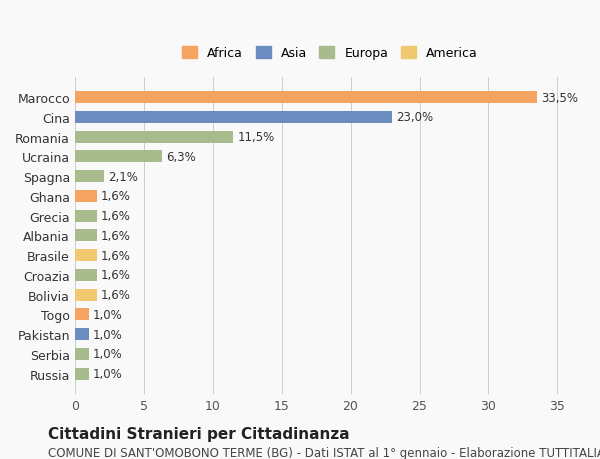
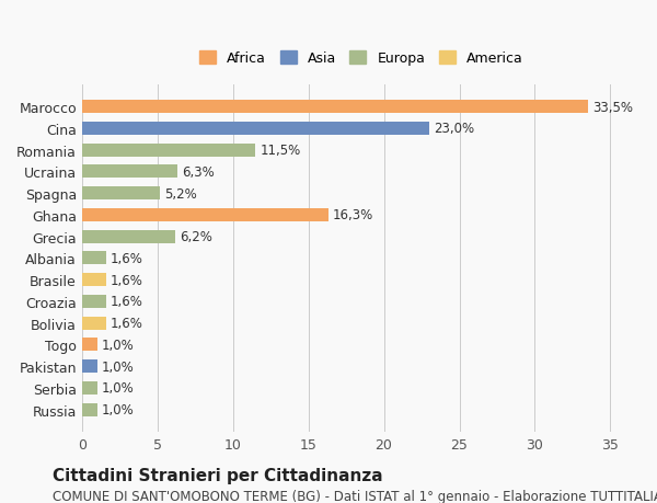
Spagna: 2,1% -> 5,2%
Ghana: 1,6% -> 16,3%
Grecia: 1,6% -> 6,2%
